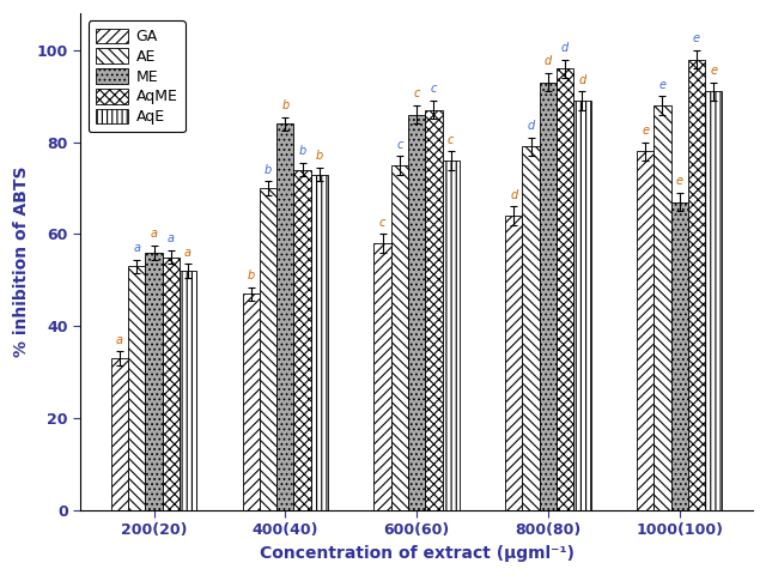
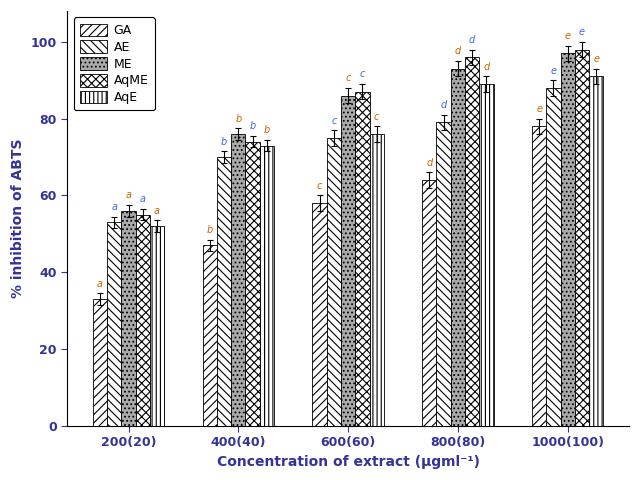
ME/400(40): 84 -> 76
ME/1000(100): 67 -> 97
